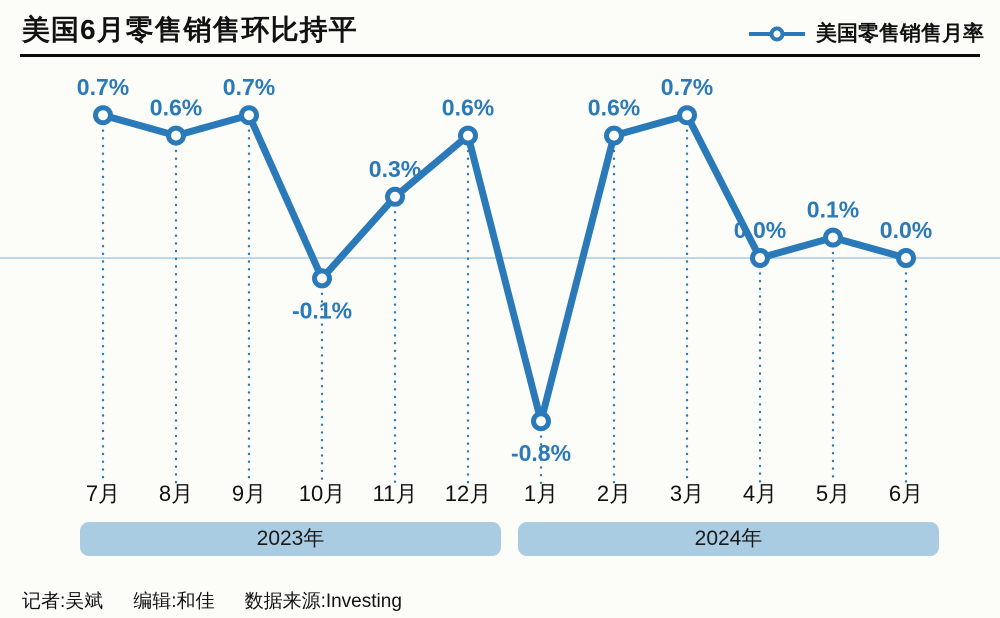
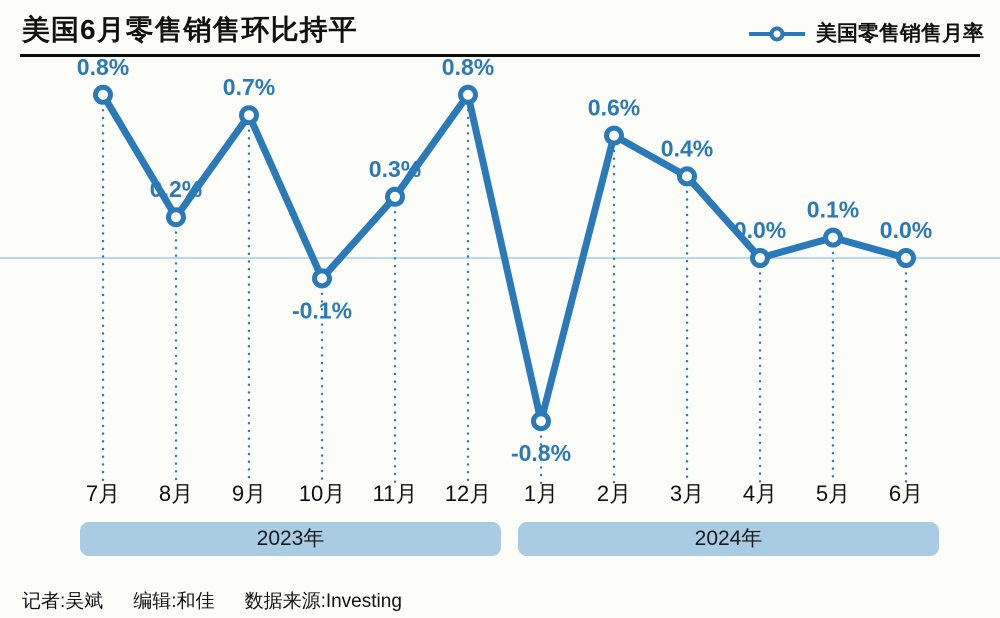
7月: 0.7% -> 0.8%
8月: 0.6% -> 0.2%
12月: 0.6% -> 0.8%
3月: 0.7% -> 0.4%
